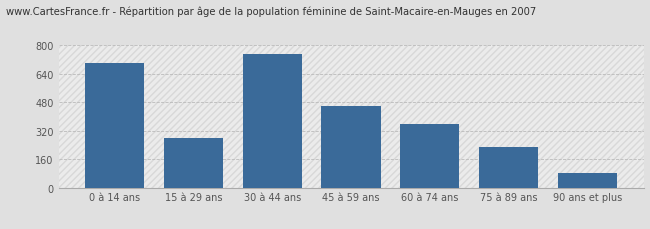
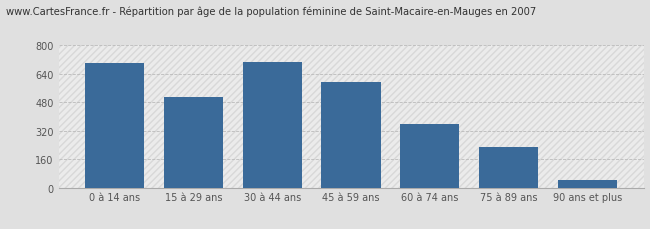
15 à 29 ans: 280 -> 510
30 à 44 ans: 750 -> 700
45 à 59 ans: 460 -> 590
90 ans et plus: 80 -> 40
